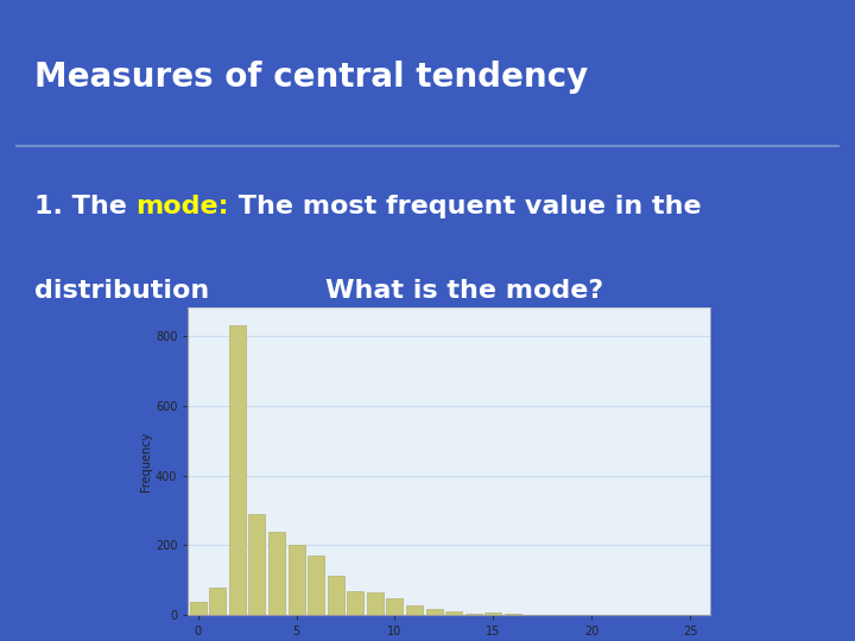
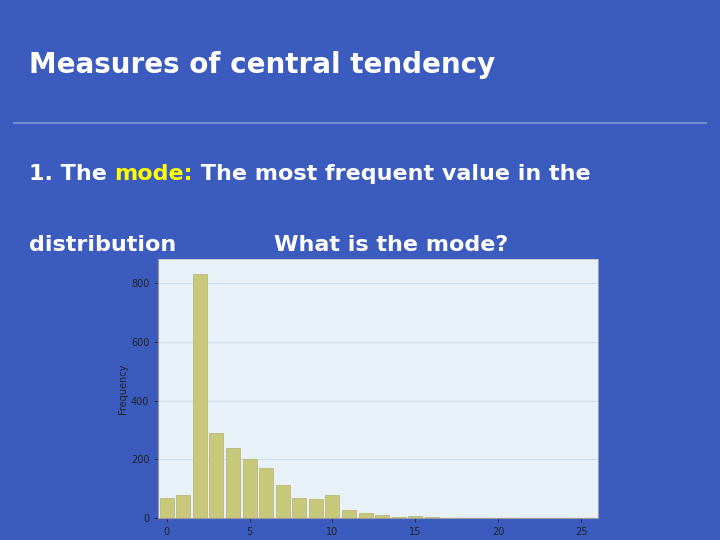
0: 40 -> 70
10: 50 -> 80
